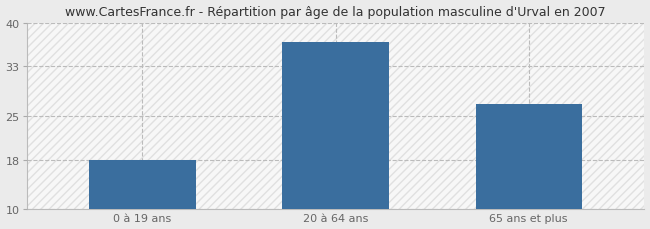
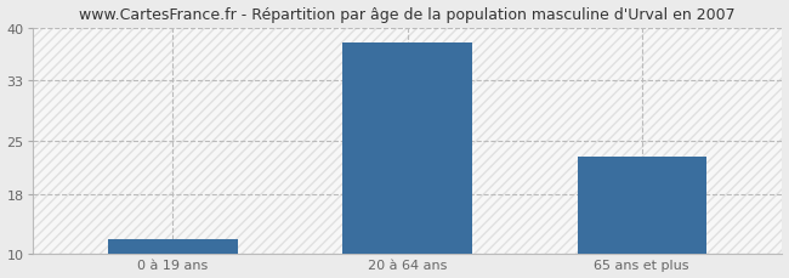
0 à 19 ans: 18 -> 12
20 à 64 ans: 37 -> 38
65 ans et plus: 27 -> 23
